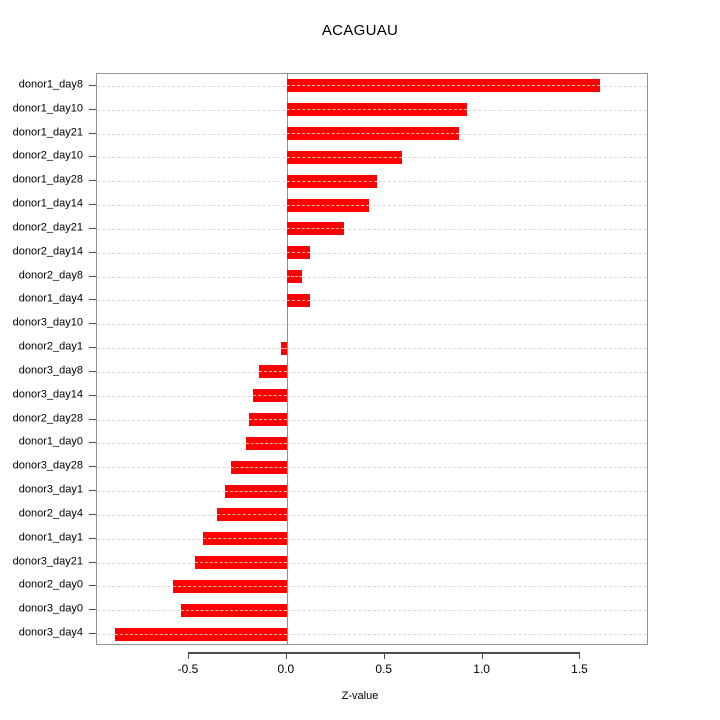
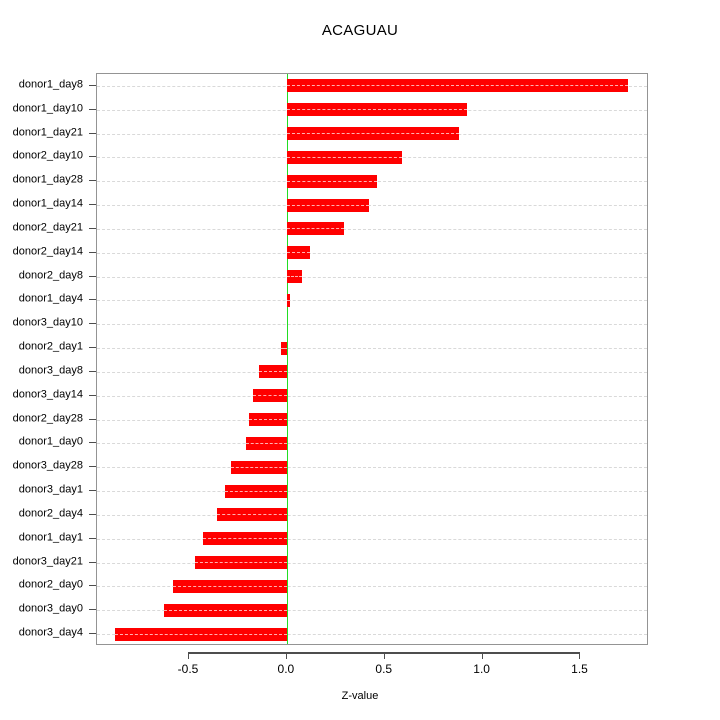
donor1_day8: 1.60 -> 1.75
donor1_day4: 0.12 -> 0.01
donor3_day0: -0.54 -> -0.63
